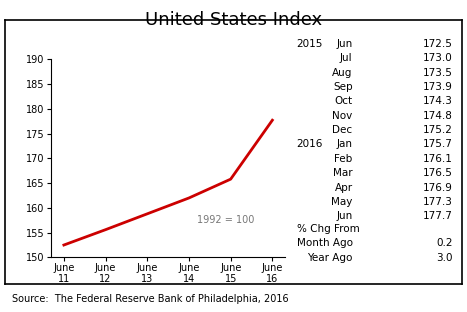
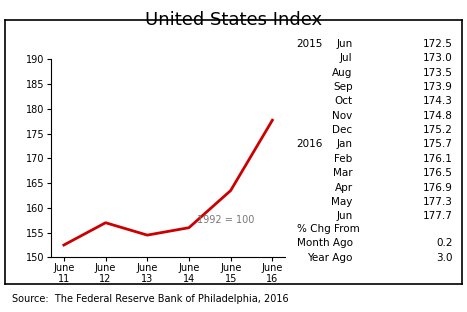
June 12: 155.6 -> 157.0
June 13: 158.8 -> 154.5
June 14: 162.0 -> 156.0
June 15: 165.8 -> 163.5
